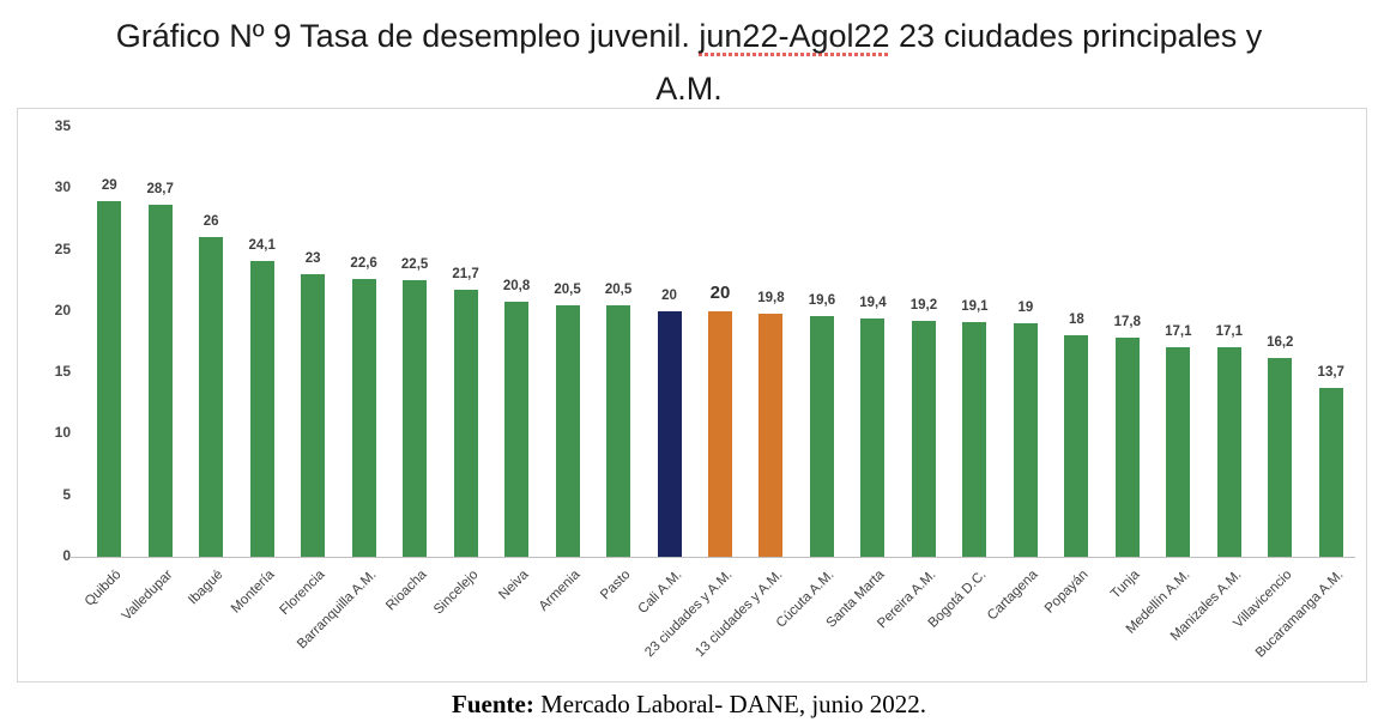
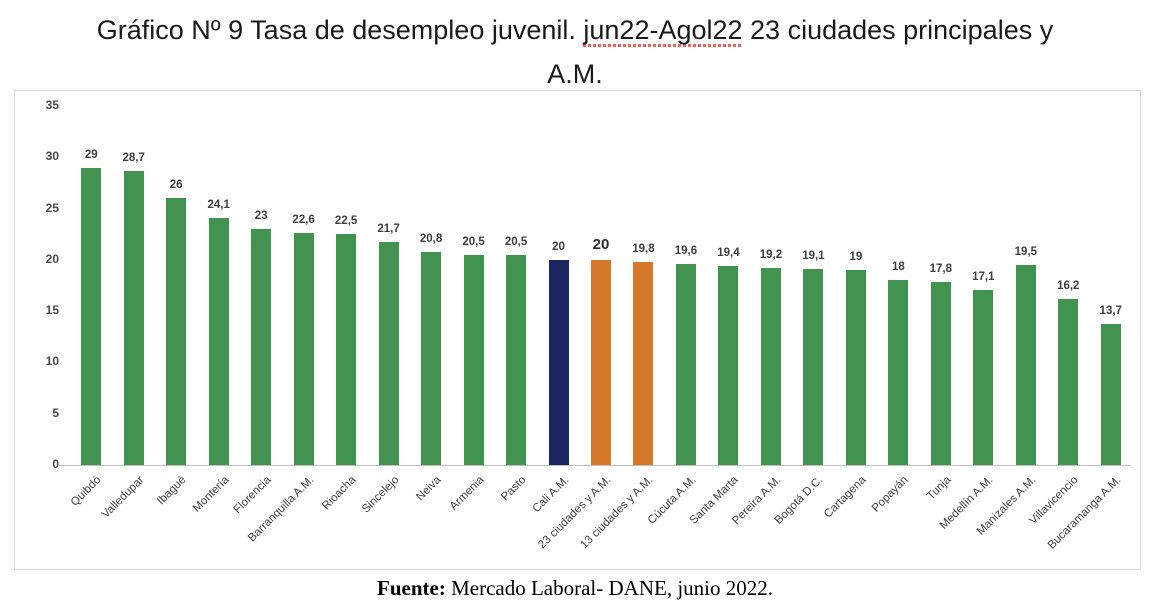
Manizales A.M.: 17,1 -> 19,5
